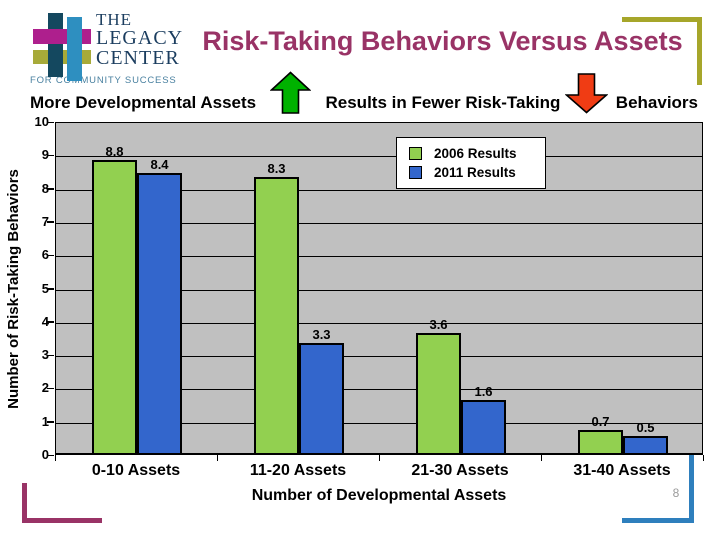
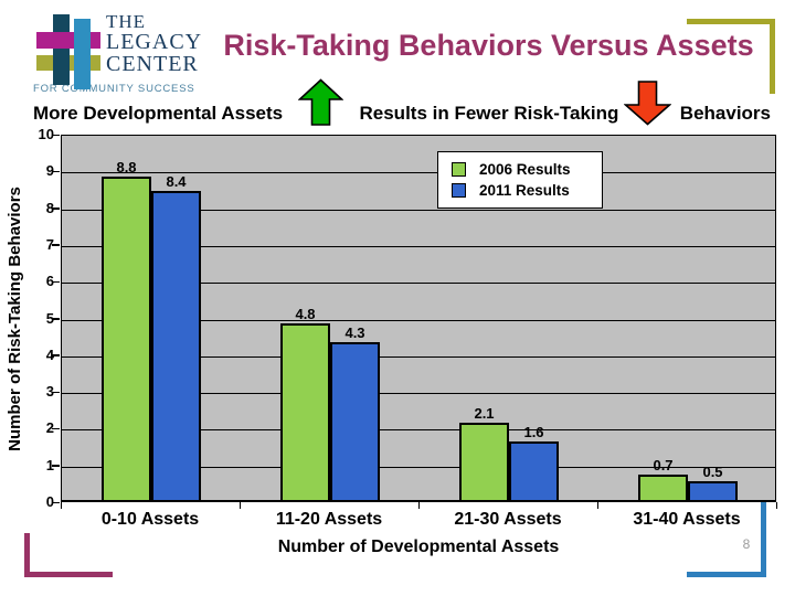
2006 Results/11-20 Assets: 8.3 -> 4.8
2011 Results/11-20 Assets: 3.3 -> 4.3
2006 Results/21-30 Assets: 3.6 -> 2.1
